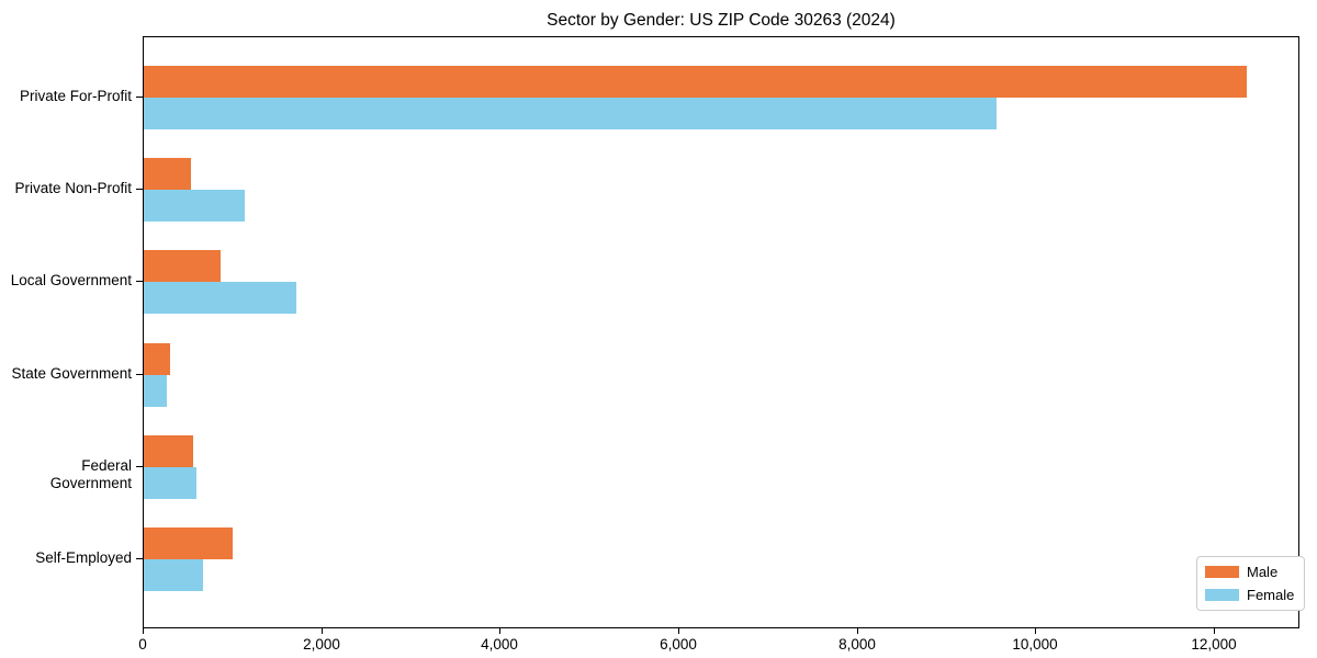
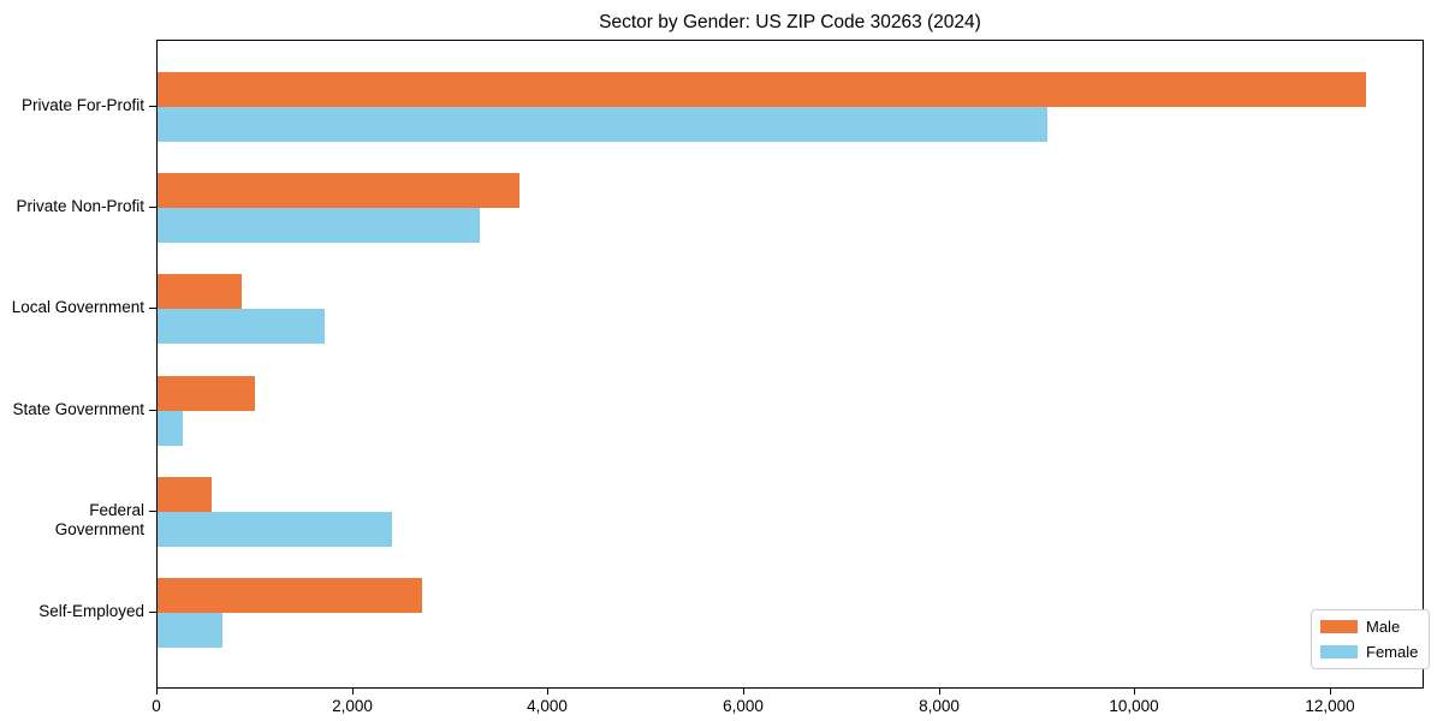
Female/Private For-Profit: 9600 -> 9100
Male/Private Non-Profit: 500 -> 3700
Female/Private Non-Profit: 1100 -> 3300
Male/State Government: 300 -> 1000
Female/Federal Government: 600 -> 2400
Male/Self-Employed: 1000 -> 2700
